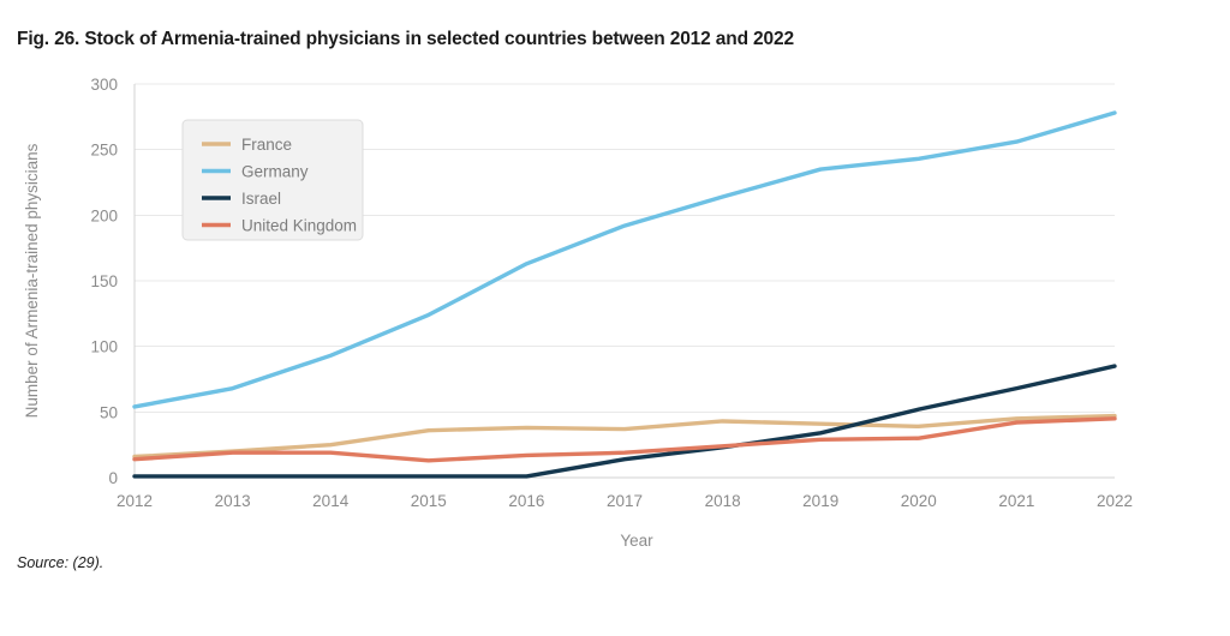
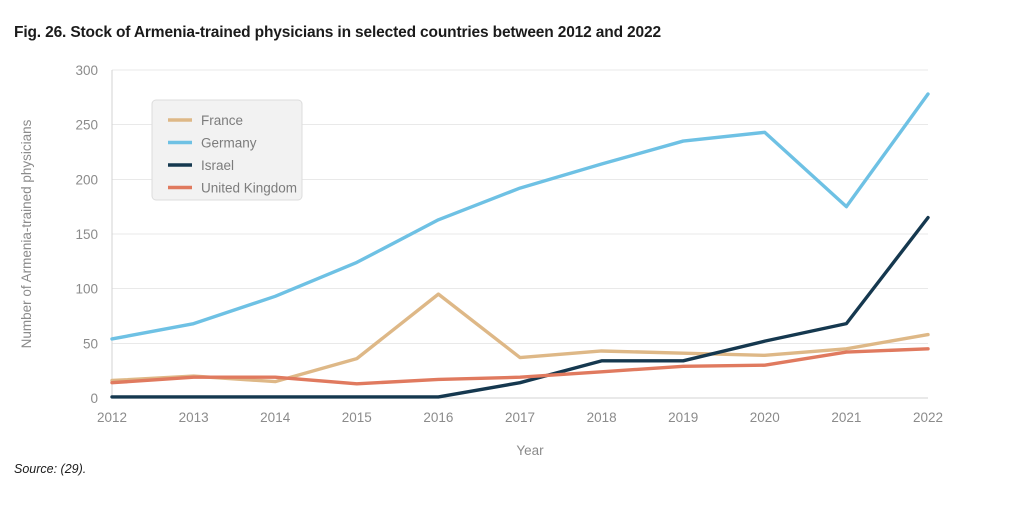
France/2014: 25 -> 15
France/2016: 38 -> 95
Israel/2018: 23 -> 34
Germany/2021: 256 -> 175
France/2022: 47 -> 58
Israel/2022: 85 -> 165
